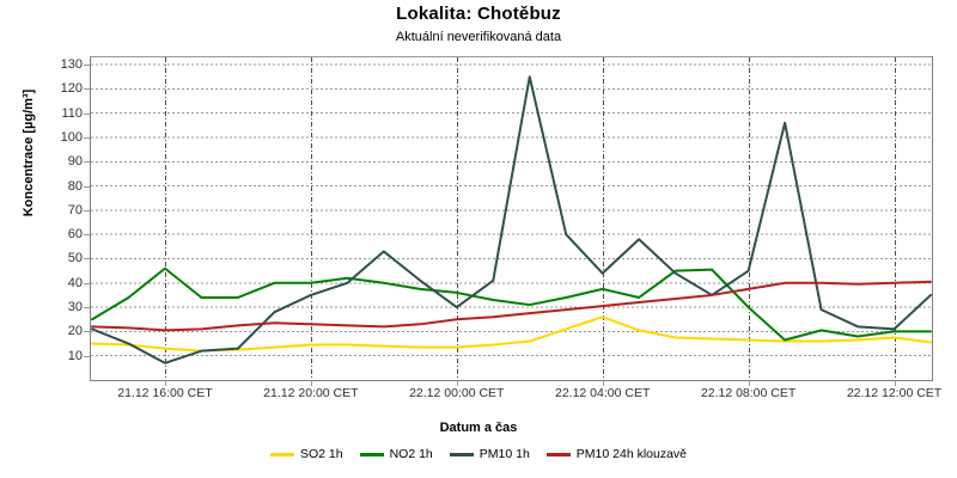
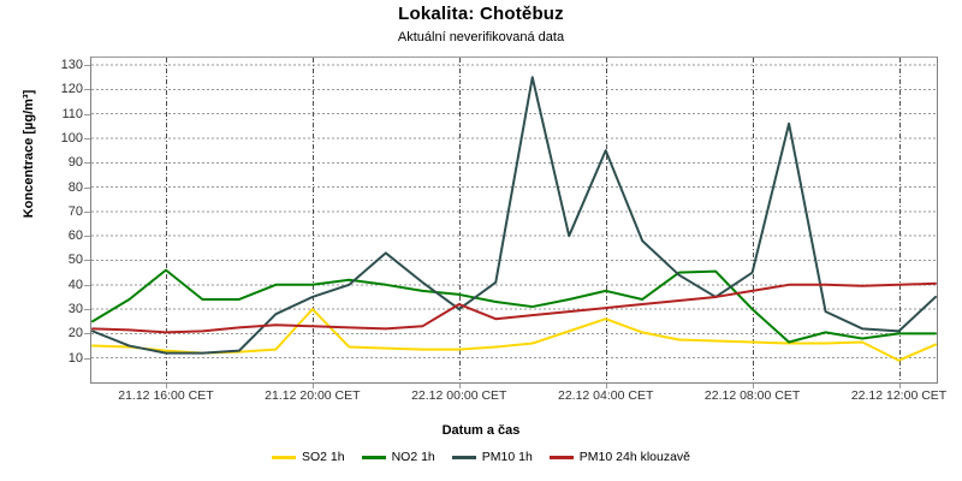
PM10 1h/21.12 16:00 CET: 7 -> 12
SO2 1h/21.12 20:00 CET: 14 -> 30
PM10 24h klouzavě/22.12 00:00 CET: 25 -> 32
PM10 1h/22.12 04:00 CET: 44 -> 95
SO2 1h/22.12 12:00 CET: 18 -> 9
